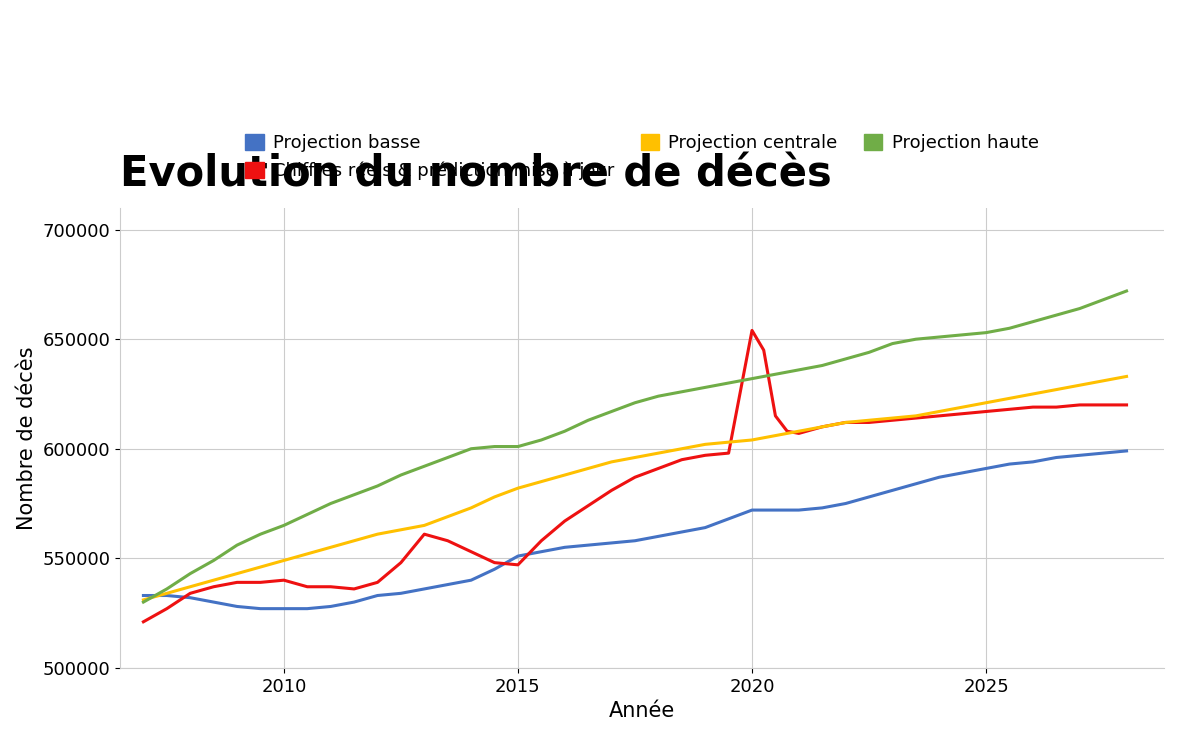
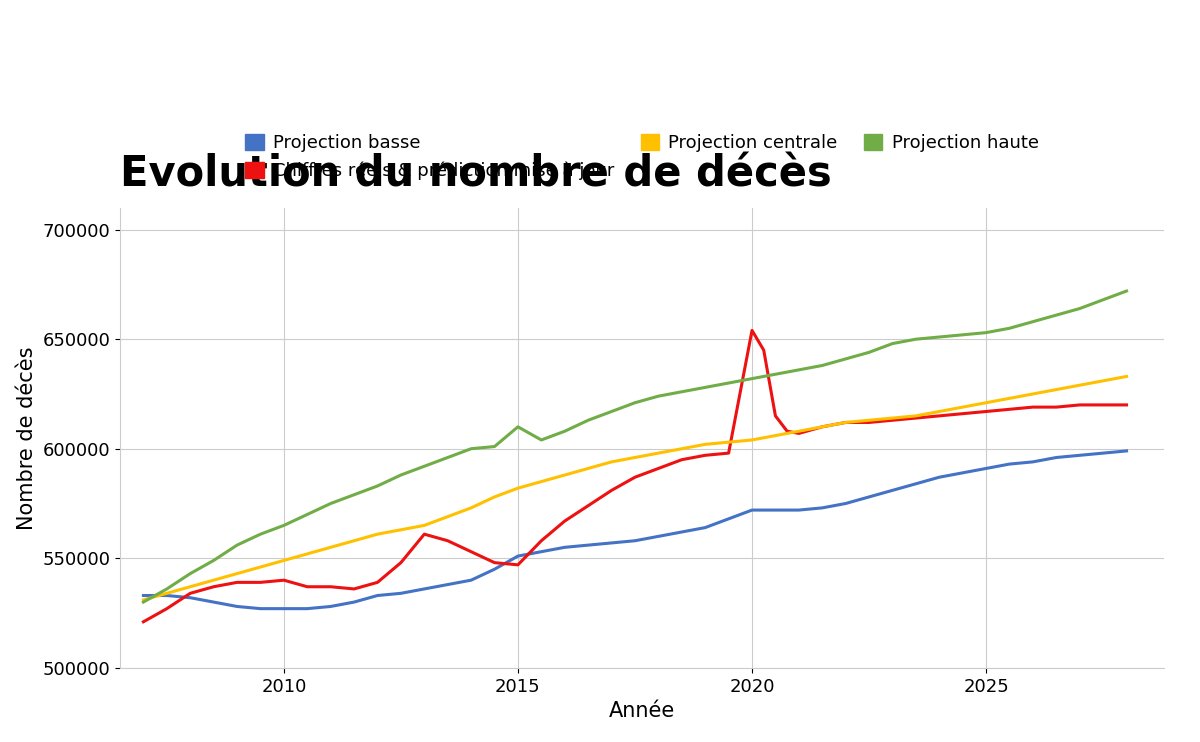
Projection haute/2015: 601000 -> 610000
